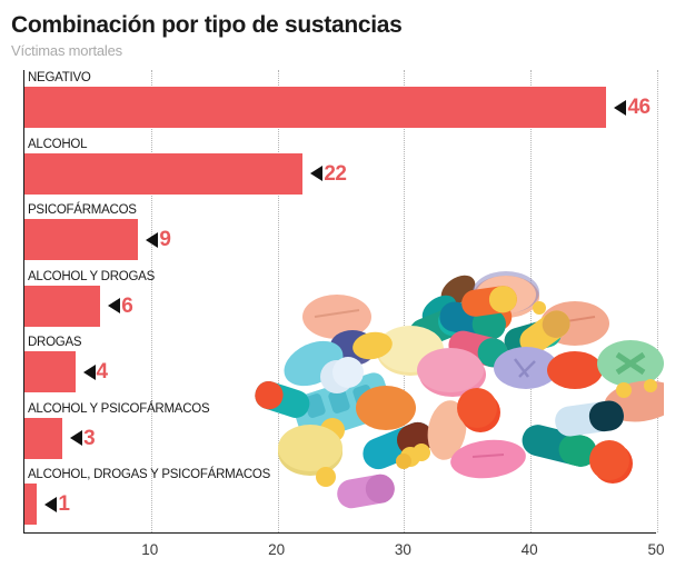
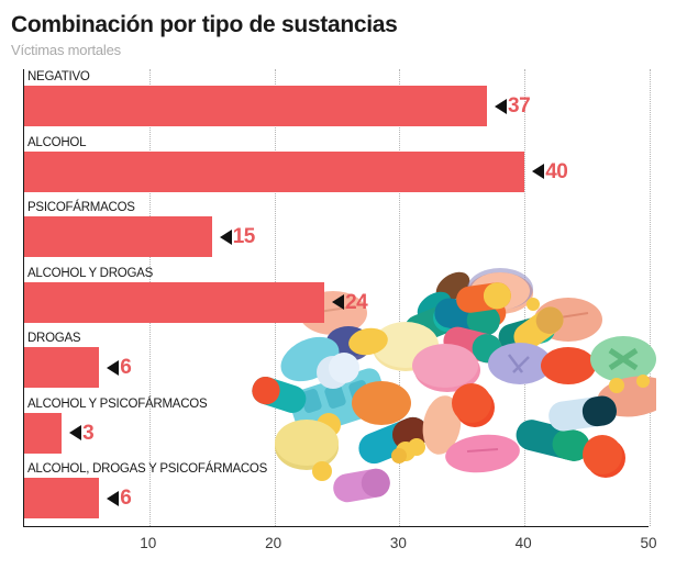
NEGATIVO: 46 -> 37
ALCOHOL: 22 -> 40
PSICOFÁRMACOS: 9 -> 15
ALCOHOL Y DROGAS: 6 -> 24
DROGAS: 4 -> 6
ALCOHOL, DROGAS Y PSICOFÁRMACOS: 1 -> 6
